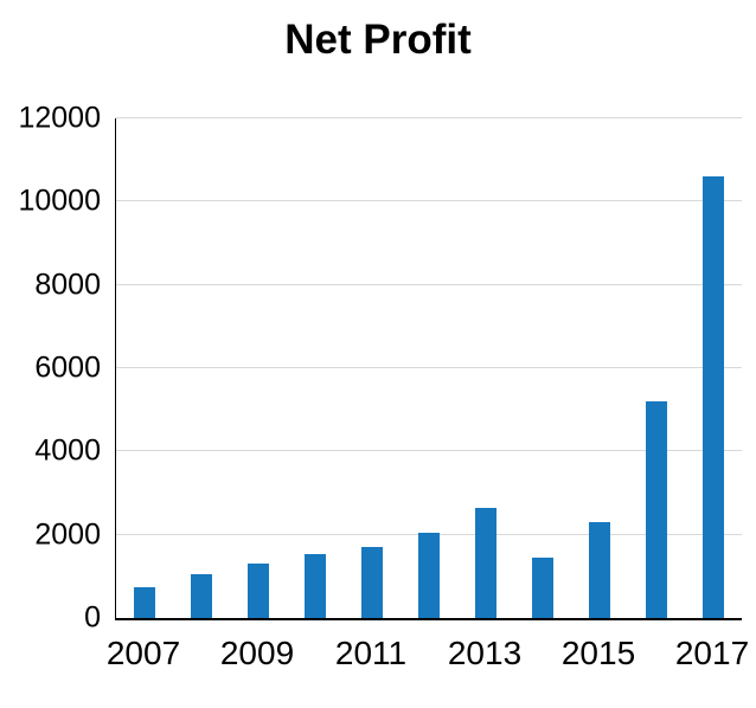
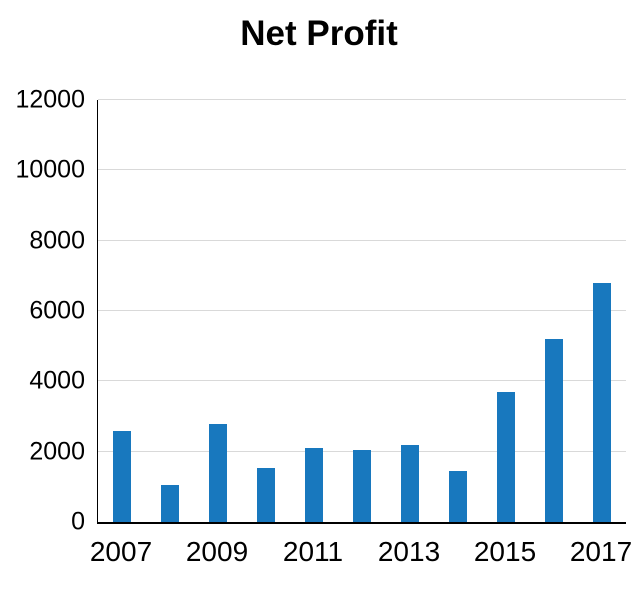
2007: 800 -> 2600
2009: 1300 -> 2800
2011: 1700 -> 2100
2013: 2600 -> 2200
2015: 2300 -> 3700
2017: 10600 -> 6800
